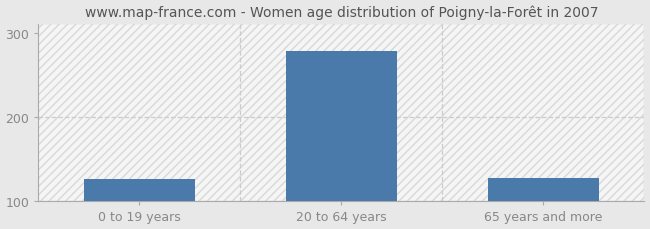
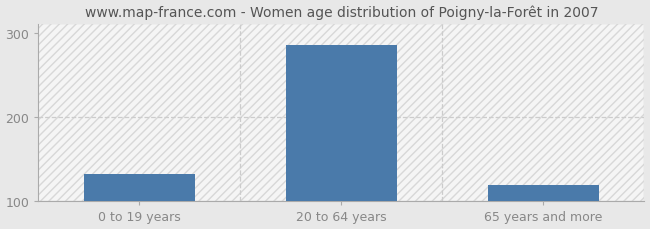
0 to 19 years: 126 -> 133
20 to 64 years: 278 -> 285
65 years and more: 128 -> 120
